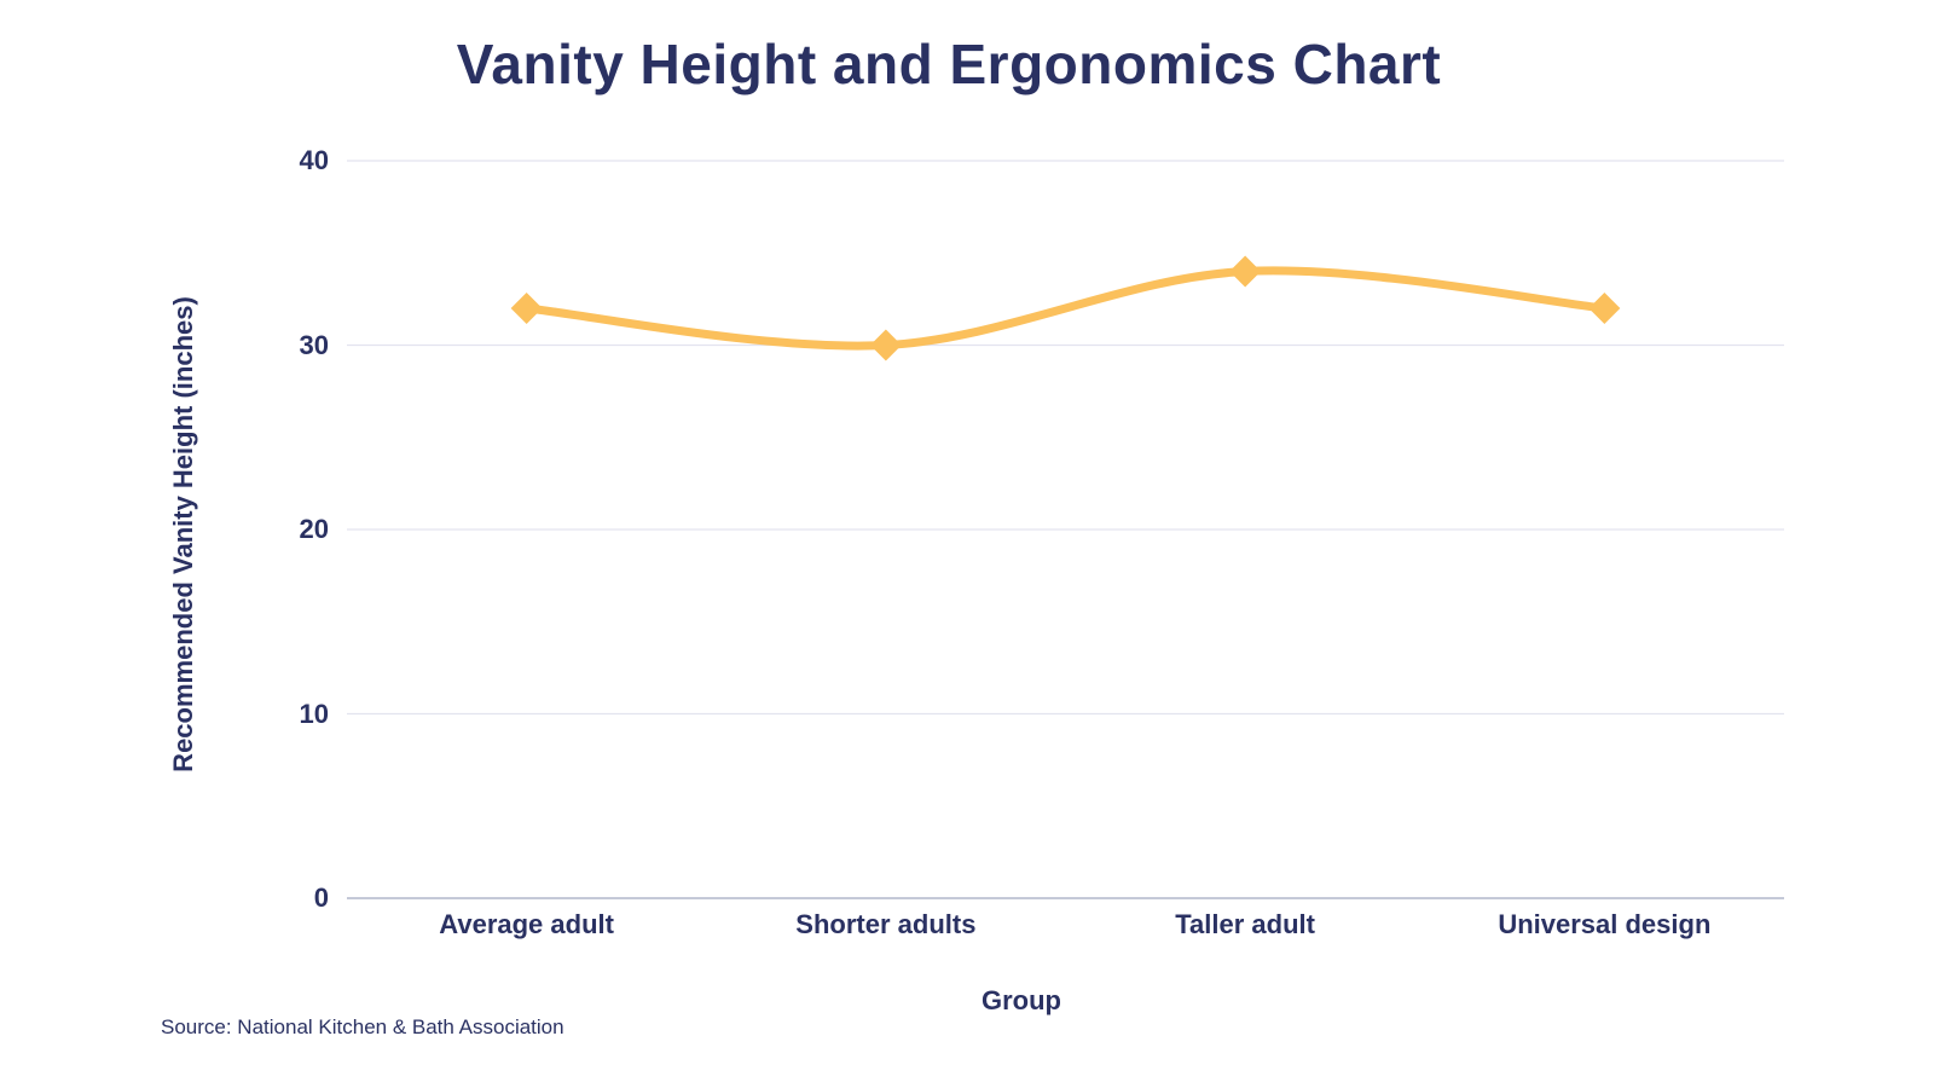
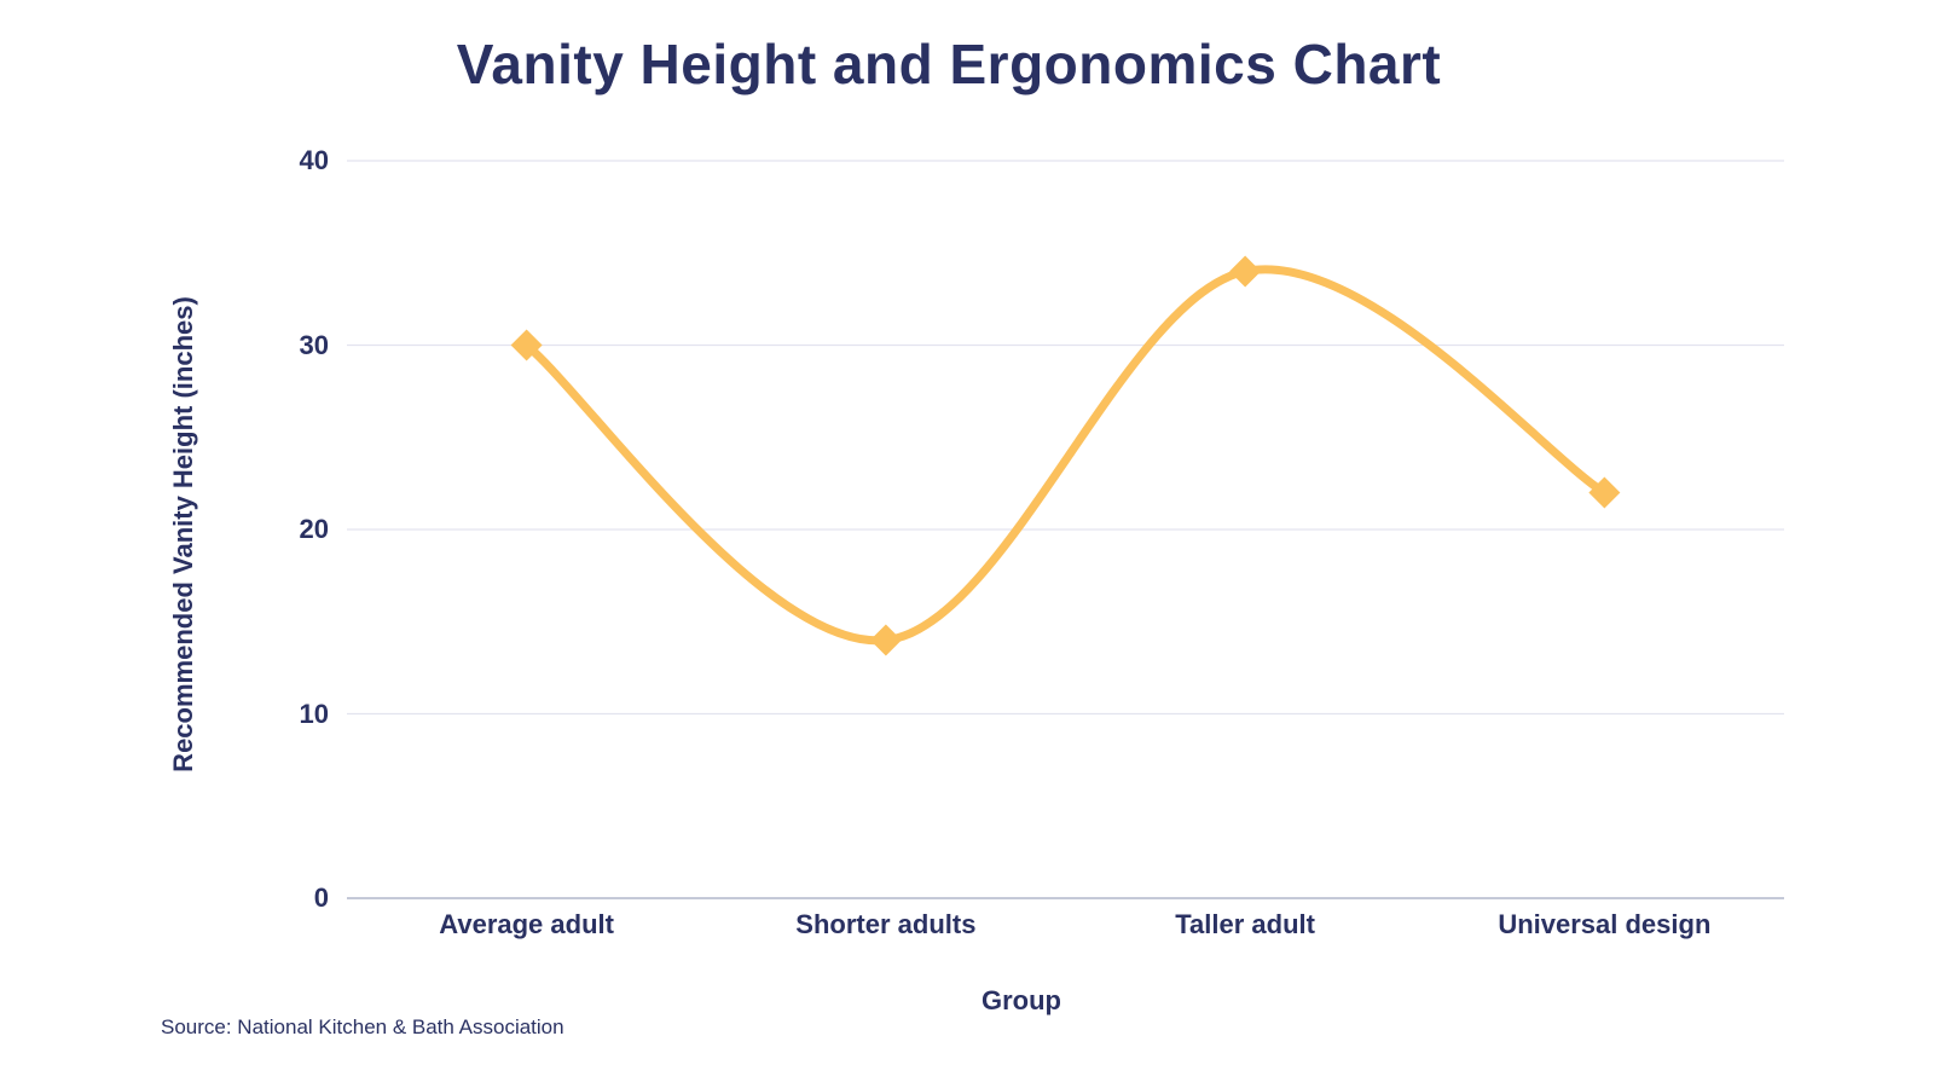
Average adult: 32 -> 30
Shorter adults: 30 -> 14
Universal design: 32 -> 22
